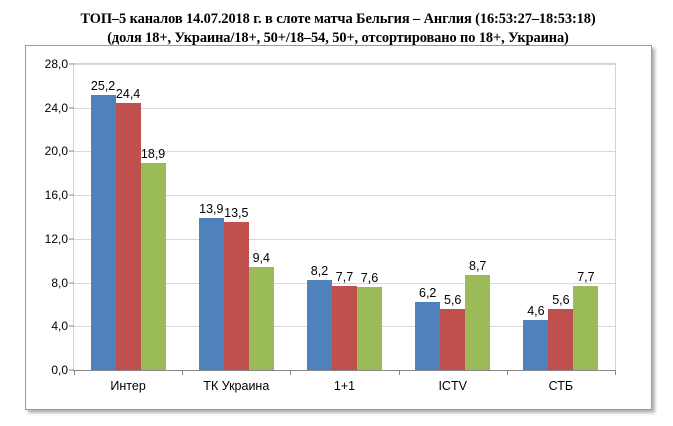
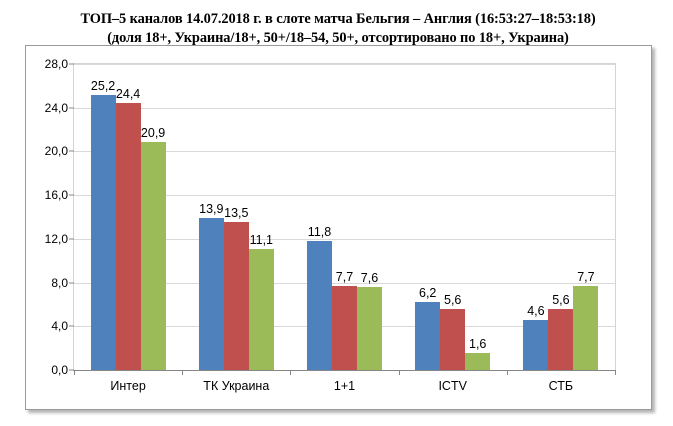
18-54 (50+)/Интер: 18,9 -> 20,9
18-54 (50+)/ТК Украина: 9,4 -> 11,1
18+ (Украина)/1+1: 8,2 -> 11,8
18-54 (50+)/ICTV: 8,7 -> 1,6
